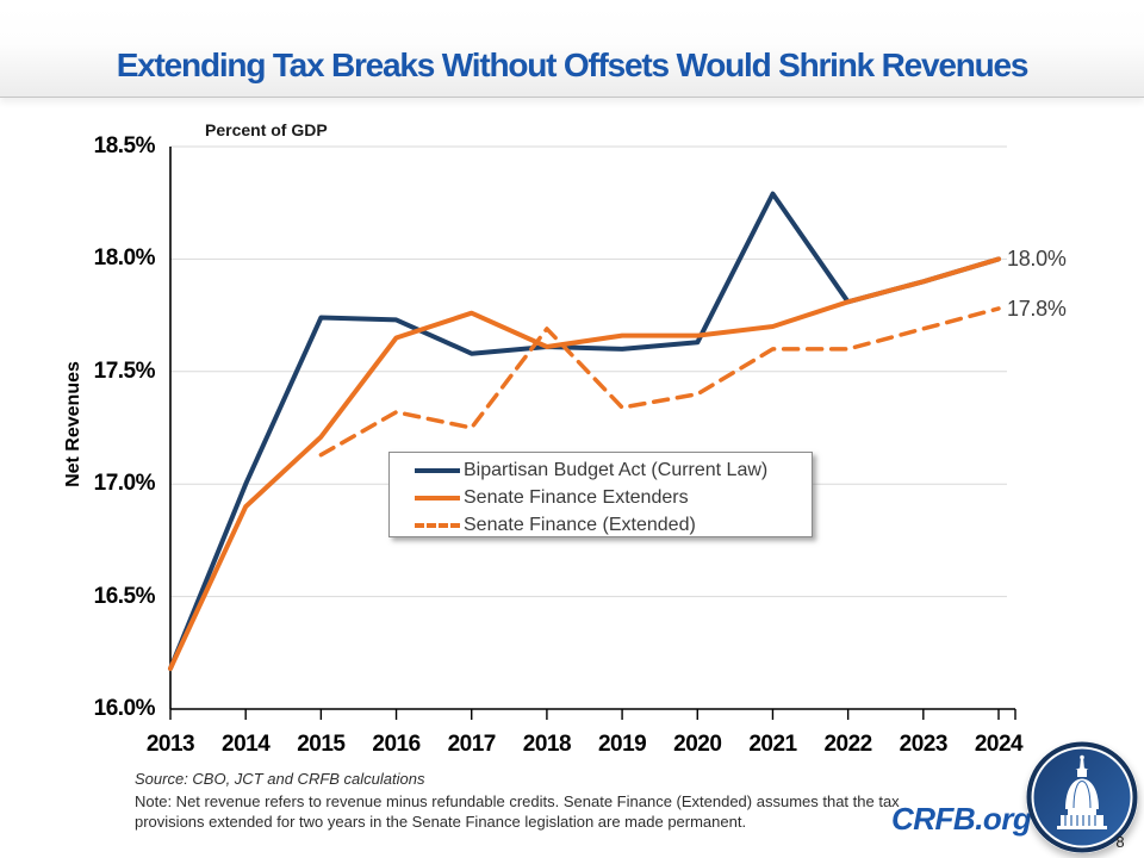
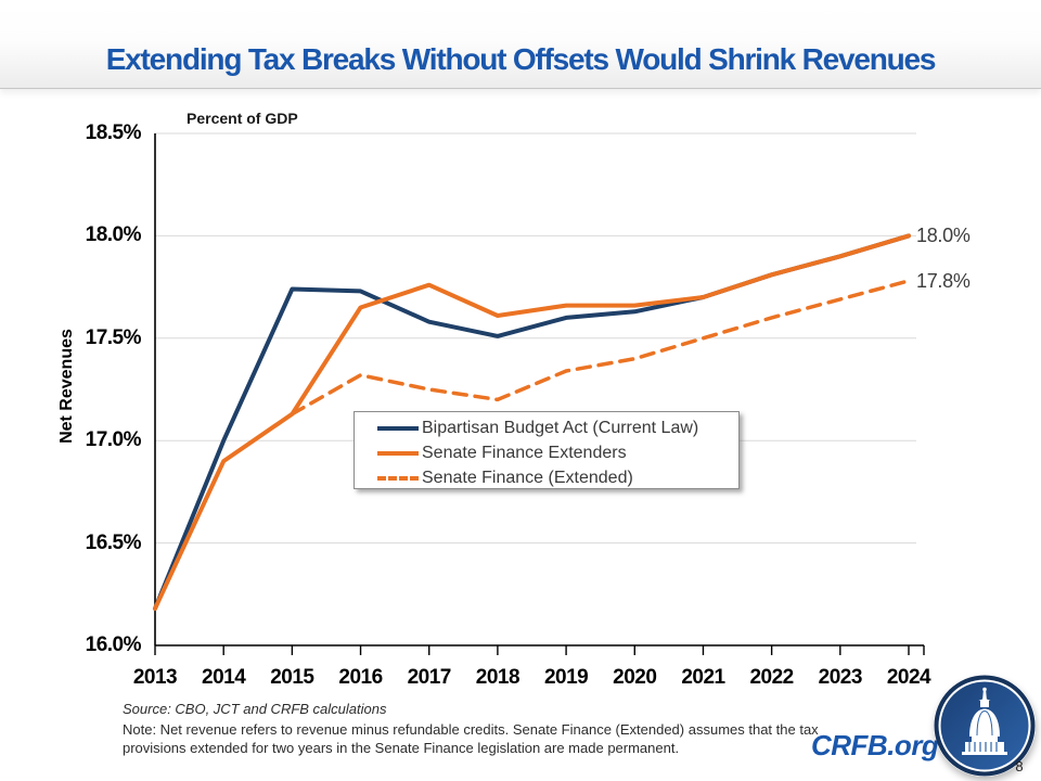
Senate Finance Extenders/2015: 17.21% -> 17.13%
Bipartisan Budget Act (Current Law)/2018: 17.61% -> 17.51%
Senate Finance (Extended)/2018: 17.69% -> 17.20%
Bipartisan Budget Act (Current Law)/2021: 18.29% -> 17.70%
Senate Finance (Extended)/2021: 17.60% -> 17.50%
